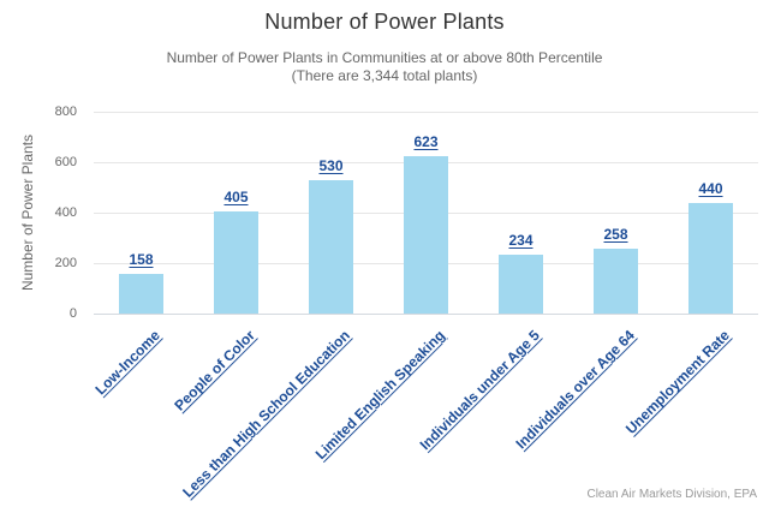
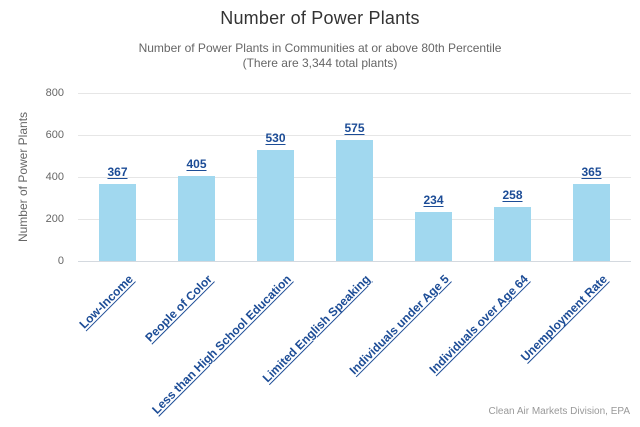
Low-Income: 158 -> 367
Limited English Speaking: 623 -> 575
Unemployment Rate: 440 -> 365
